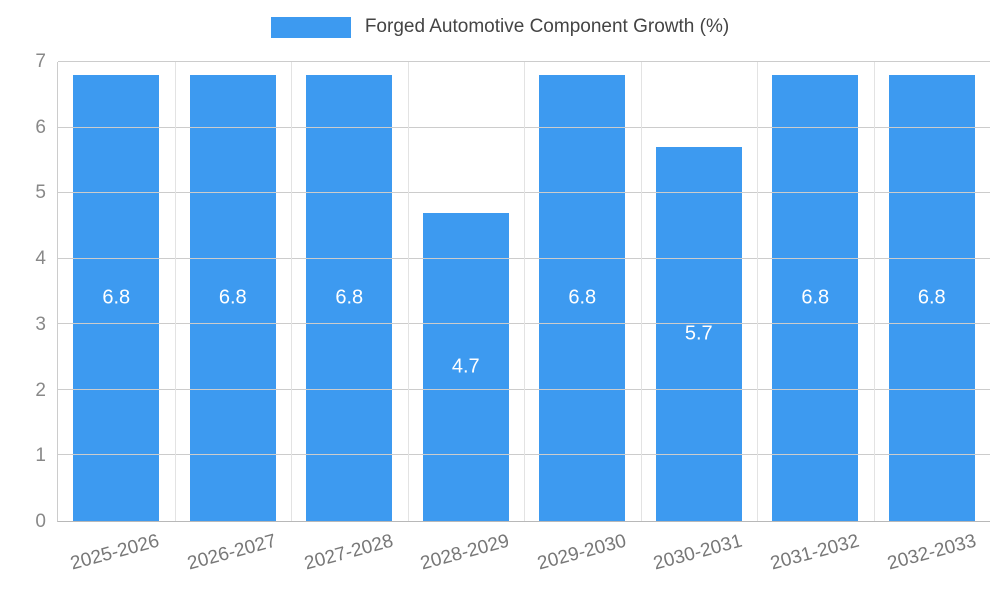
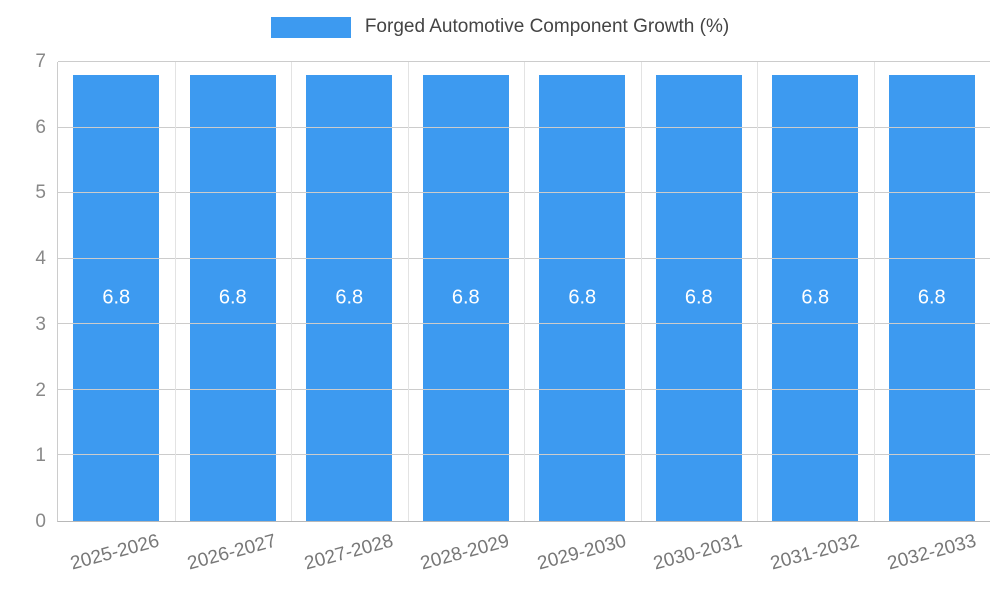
2028-2029: 4.7 -> 6.8
2030-2031: 5.7 -> 6.8
